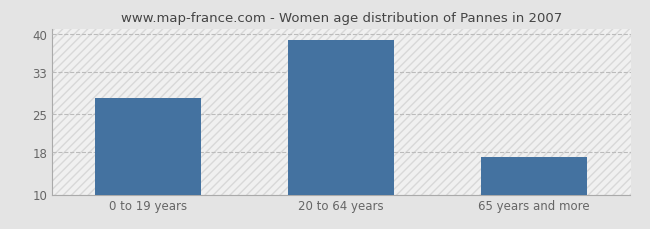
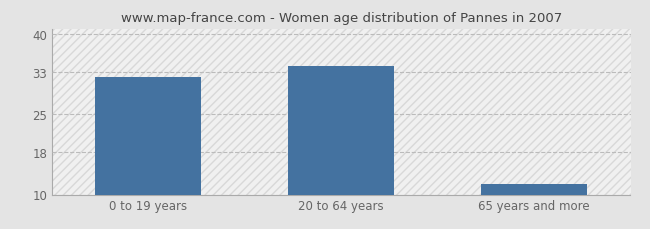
0 to 19 years: 28 -> 32
20 to 64 years: 39 -> 34
65 years and more: 17 -> 12
